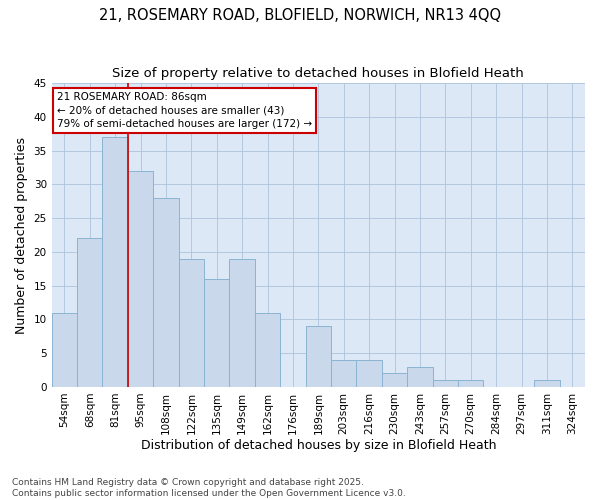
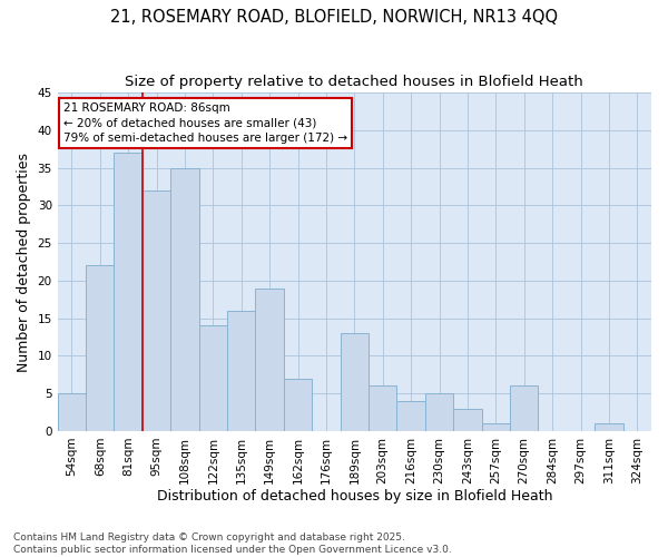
54sqm: 11 -> 5
108sqm: 28 -> 35
122sqm: 19 -> 14
162sqm: 11 -> 7
189sqm: 9 -> 13
203sqm: 4 -> 6
230sqm: 2 -> 5
270sqm: 1 -> 6
